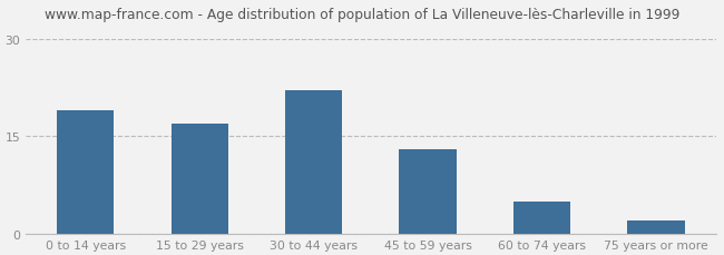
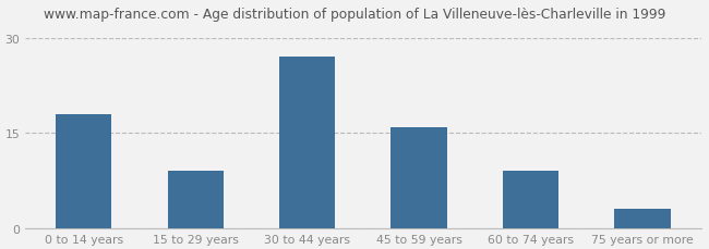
0 to 14 years: 19 -> 18
15 to 29 years: 17 -> 9
30 to 44 years: 22 -> 27
45 to 59 years: 13 -> 16
60 to 74 years: 5 -> 9
75 years or more: 2 -> 3
